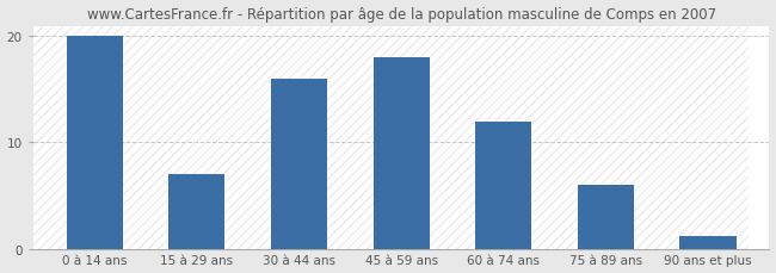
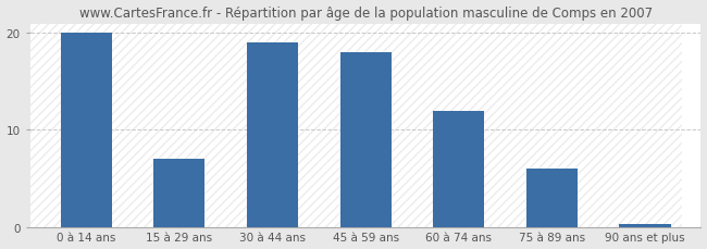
30 à 44 ans: 16.0 -> 19.0
90 ans et plus: 1.2 -> 0.3
